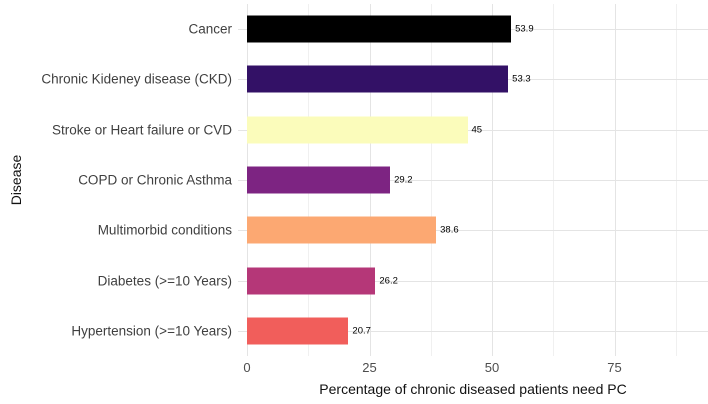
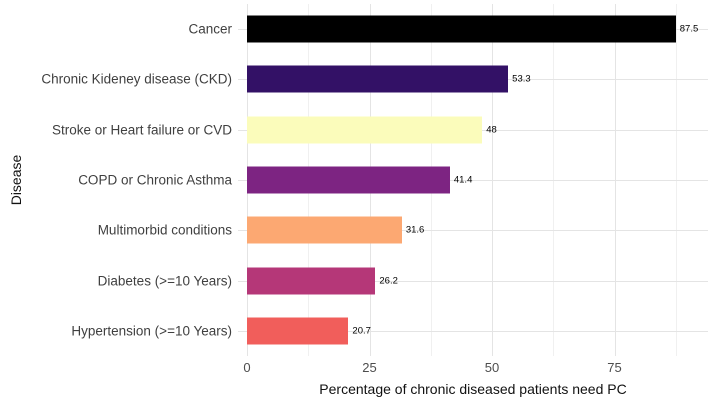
Cancer: 53.9 -> 87.5
Stroke or Heart failure or CVD: 45 -> 48
COPD or Chronic Asthma: 29.2 -> 41.4
Multimorbid conditions: 38.6 -> 31.6
